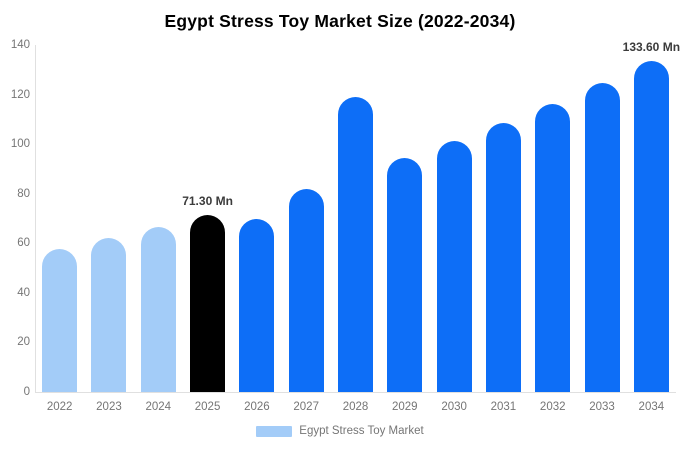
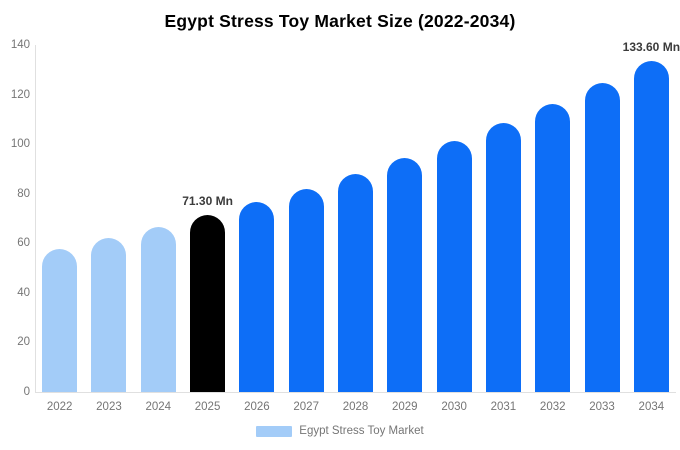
2026: 70 -> 76
2028: 119 -> 88
